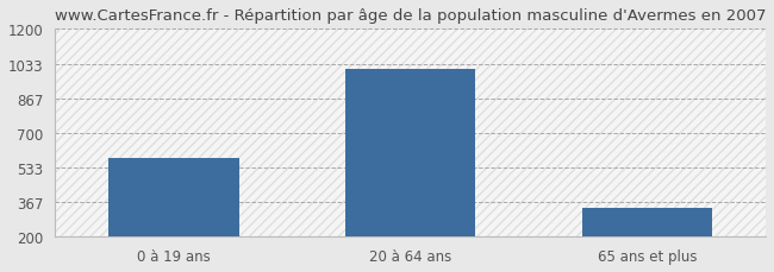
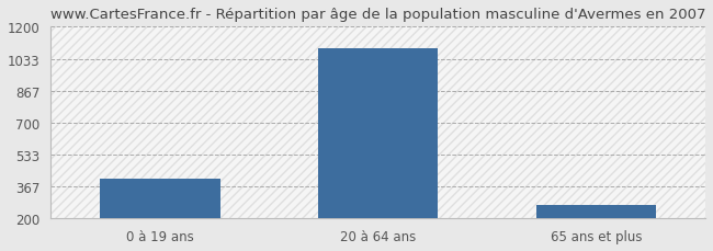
0 à 19 ans: 580 -> 410
20 à 64 ans: 1010 -> 1090
65 ans et plus: 340 -> 270
